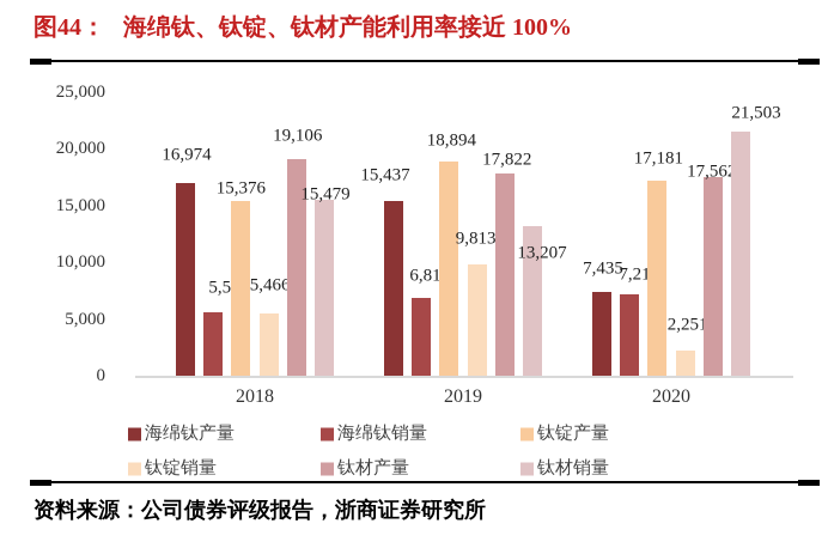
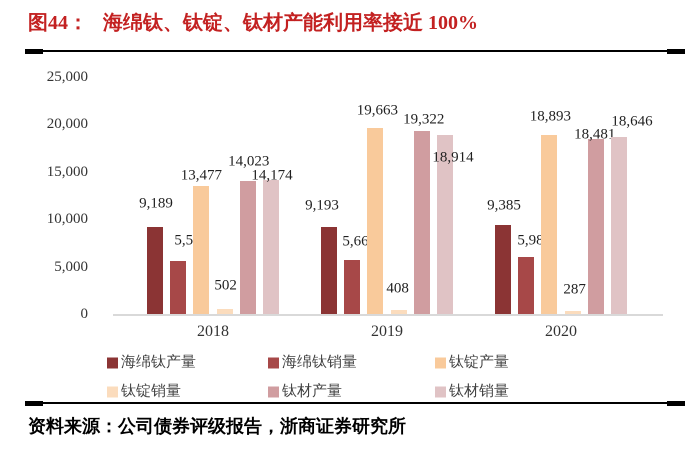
海绵钛产量/2018: 16,974 -> 9,189
钛锭产量/2018: 15,376 -> 13,477
钛锭销量/2018: 5,466 -> 502
钛材产量/2018: 19,106 -> 14,023
钛材销量/2018: 15,479 -> 14,174
海绵钛产量/2019: 15,437 -> 9,193
海绵钛销量/2019: 6,817 -> 5,665
钛锭产量/2019: 18,894 -> 19,663
钛锭销量/2019: 9,813 -> 408
钛材产量/2019: 17,822 -> 19,322
钛材销量/2019: 13,207 -> 18,914
海绵钛产量/2020: 7,435 -> 9,385
海绵钛销量/2020: 7,217 -> 5,984
钛锭产量/2020: 17,181 -> 18,893
钛锭销量/2020: 2,251 -> 287
钛材产量/2020: 17,562 -> 18,481
钛材销量/2020: 21,503 -> 18,646
